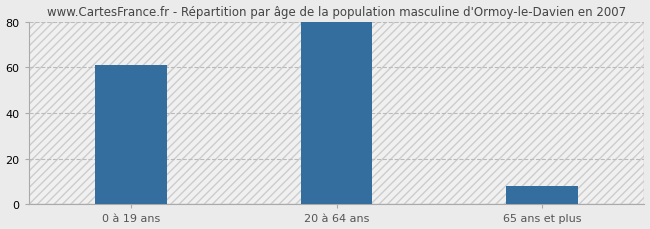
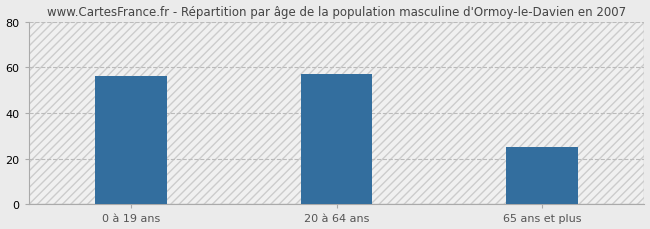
0 à 19 ans: 61 -> 56
20 à 64 ans: 80 -> 57
65 ans et plus: 8 -> 25
